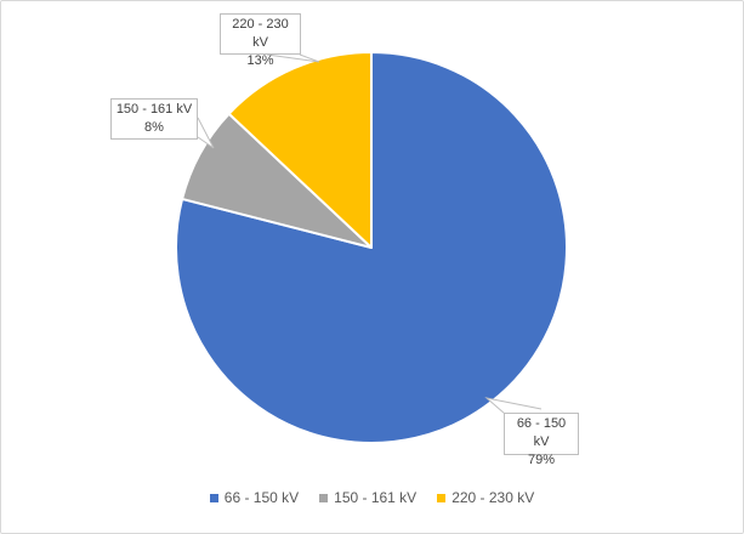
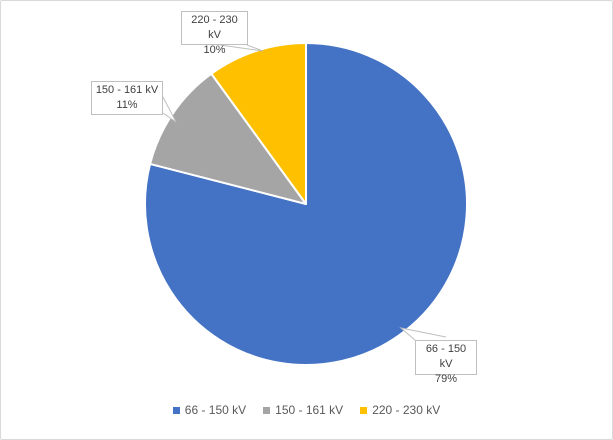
150 - 161 kV: 8% -> 11%
220 - 230 kV: 13% -> 10%
